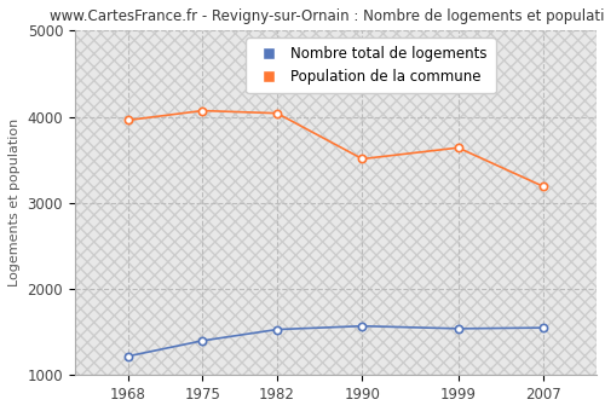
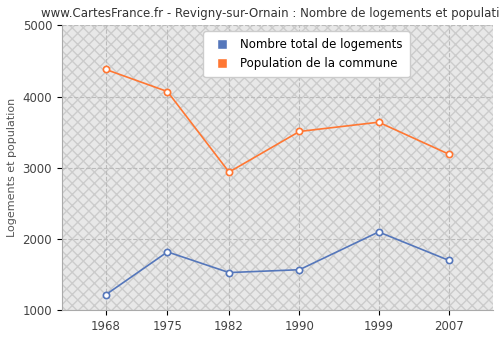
Population de la commune/1968: 3960 -> 4380
Nombre total de logements/1975: 1400 -> 1820
Population de la commune/1982: 4040 -> 2940
Nombre total de logements/1999: 1540 -> 2100
Nombre total de logements/2007: 1550 -> 1700
